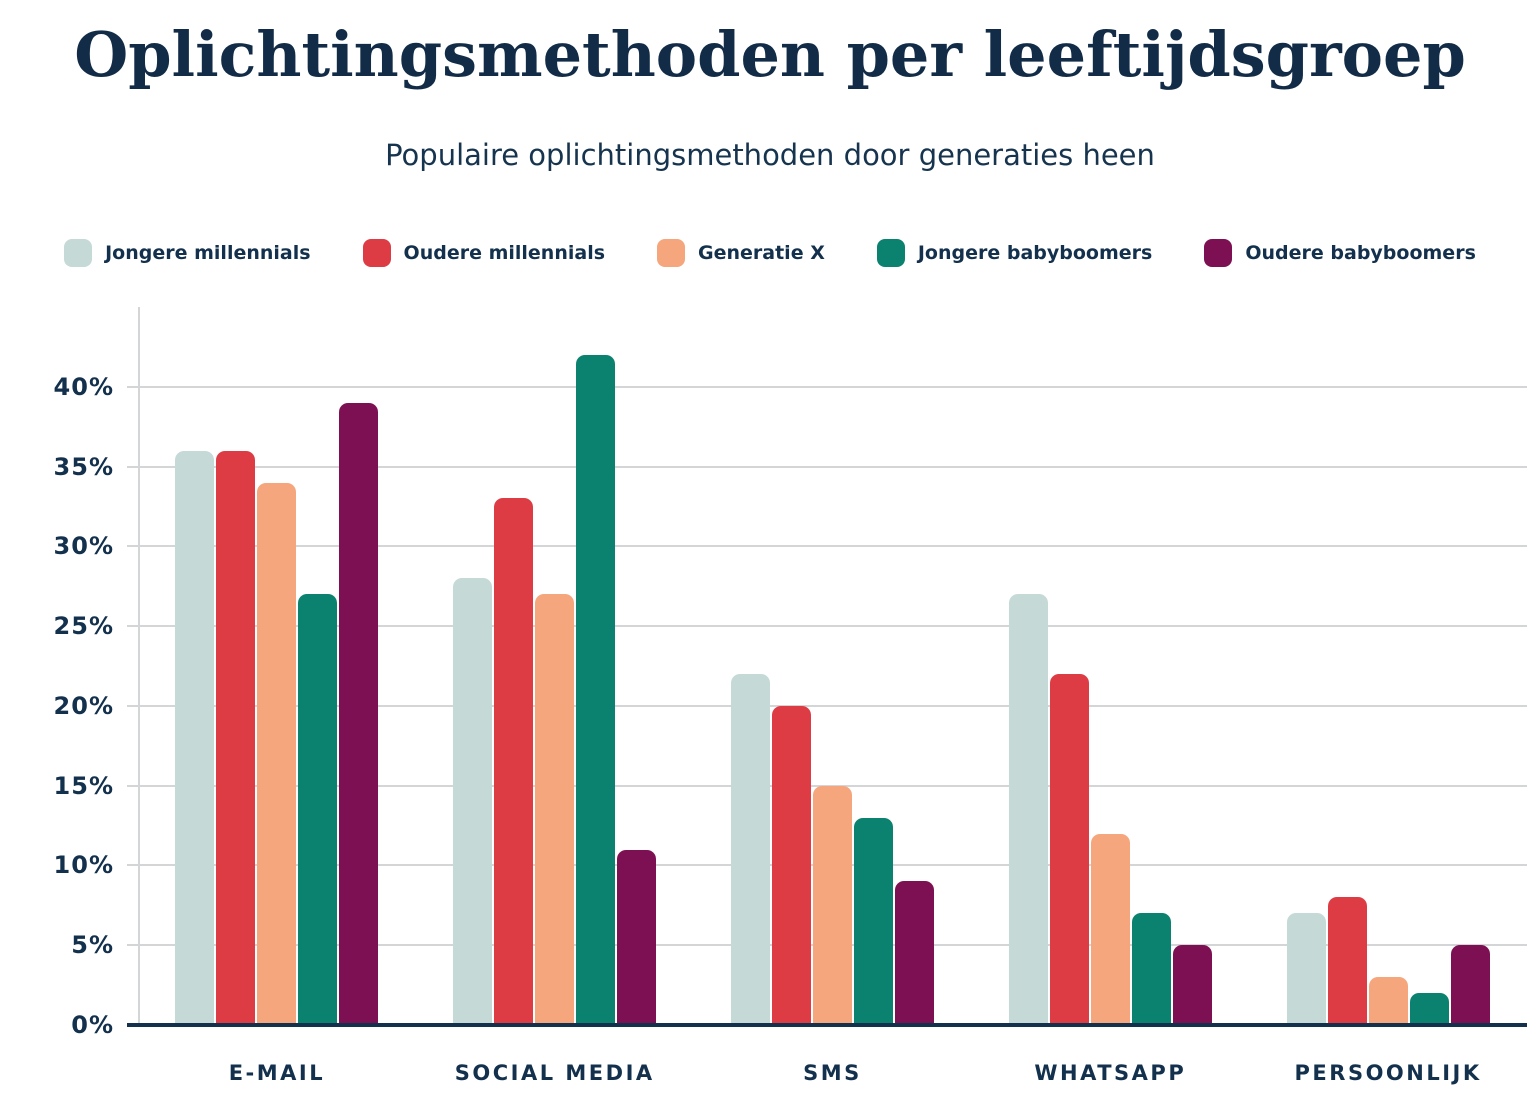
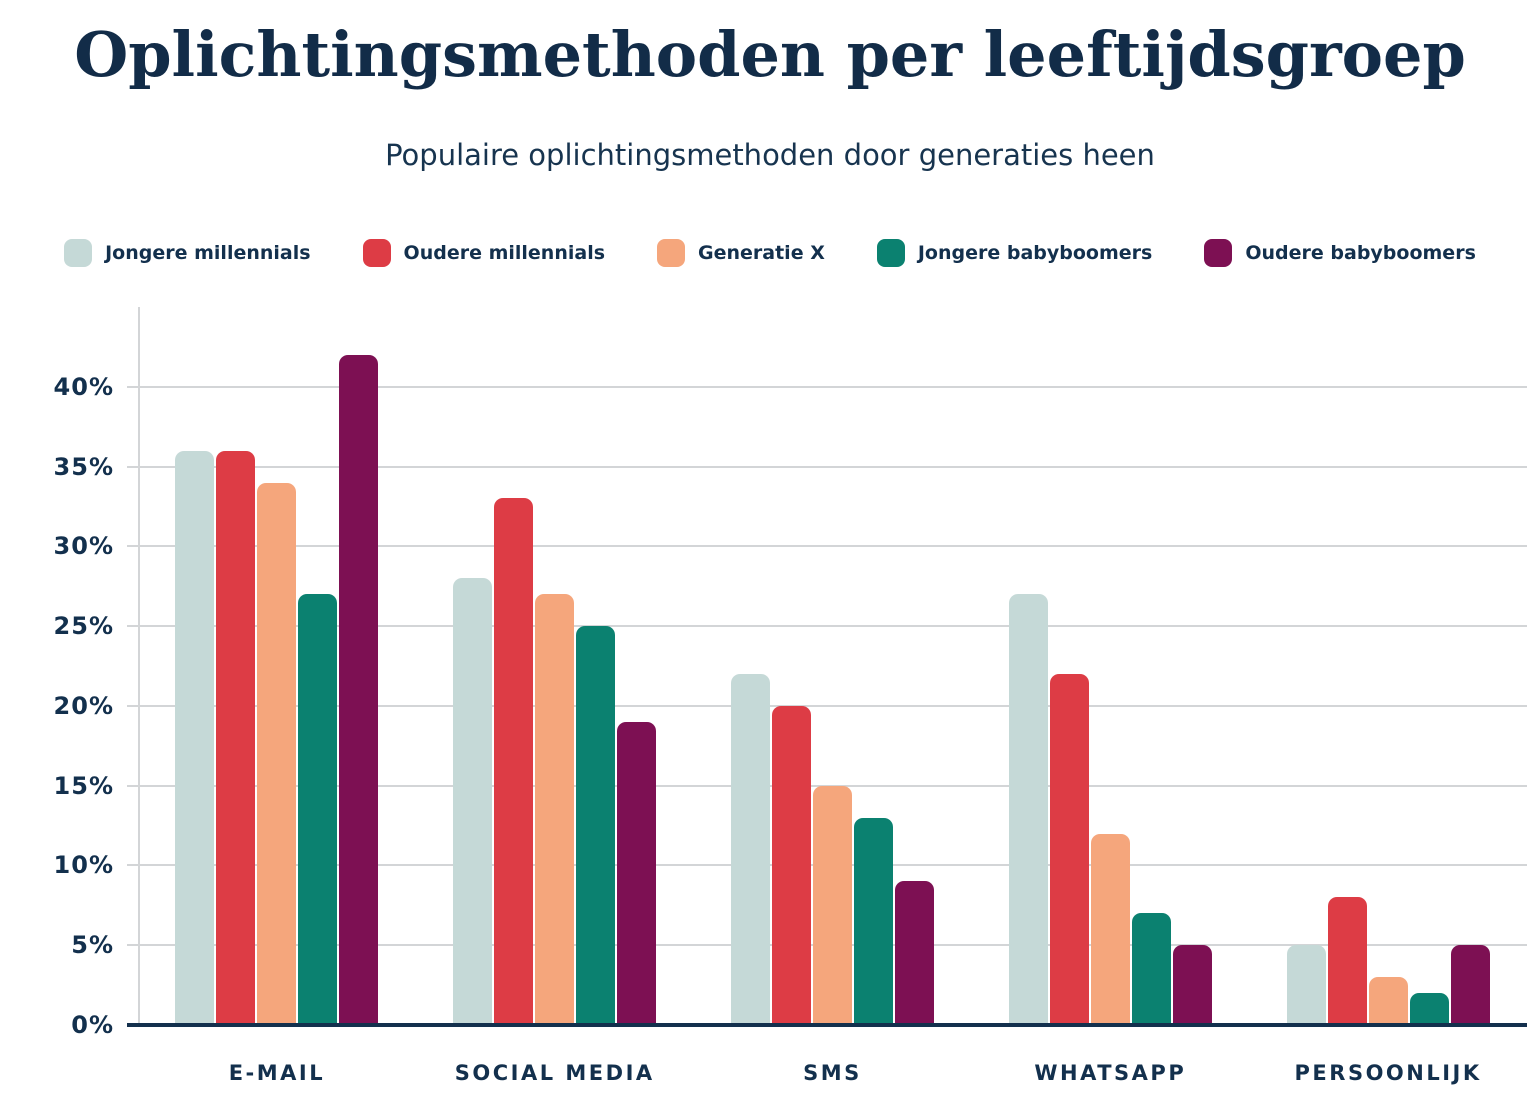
Oudere babyboomers/E-MAIL: 39% -> 42%
Jongere babyboomers/SOCIAL MEDIA: 42% -> 25%
Oudere babyboomers/SOCIAL MEDIA: 11% -> 19%
Jongere millennials/PERSOONLIJK: 7% -> 5%
